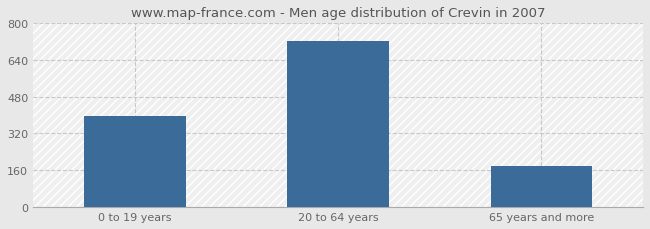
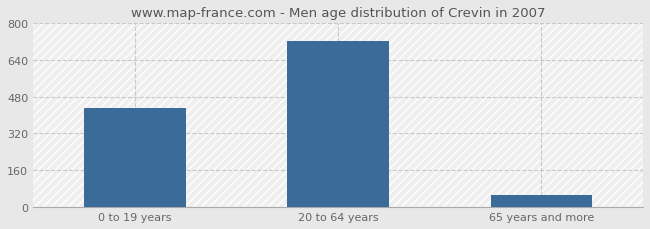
0 to 19 years: 395 -> 430
65 years and more: 180 -> 55
